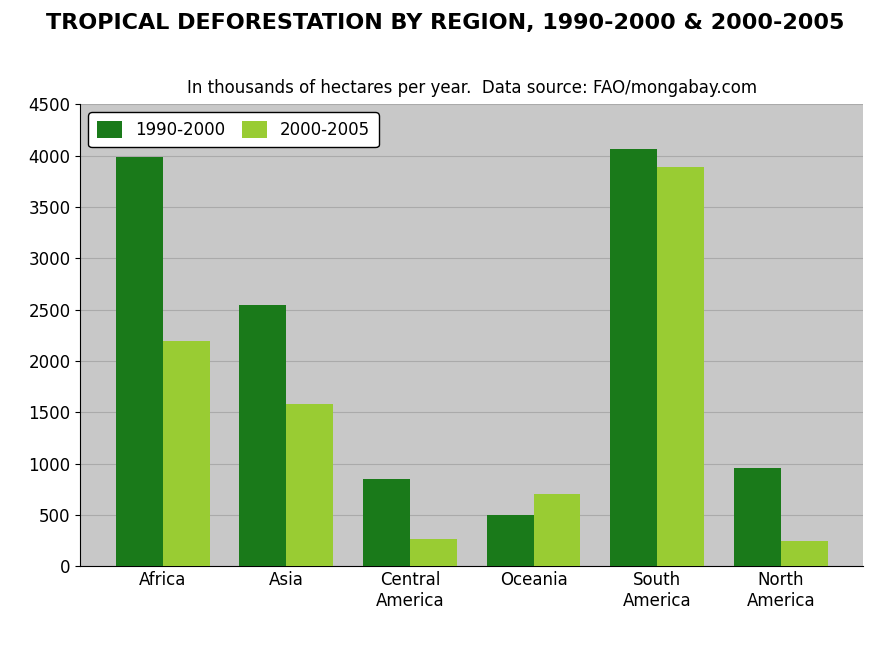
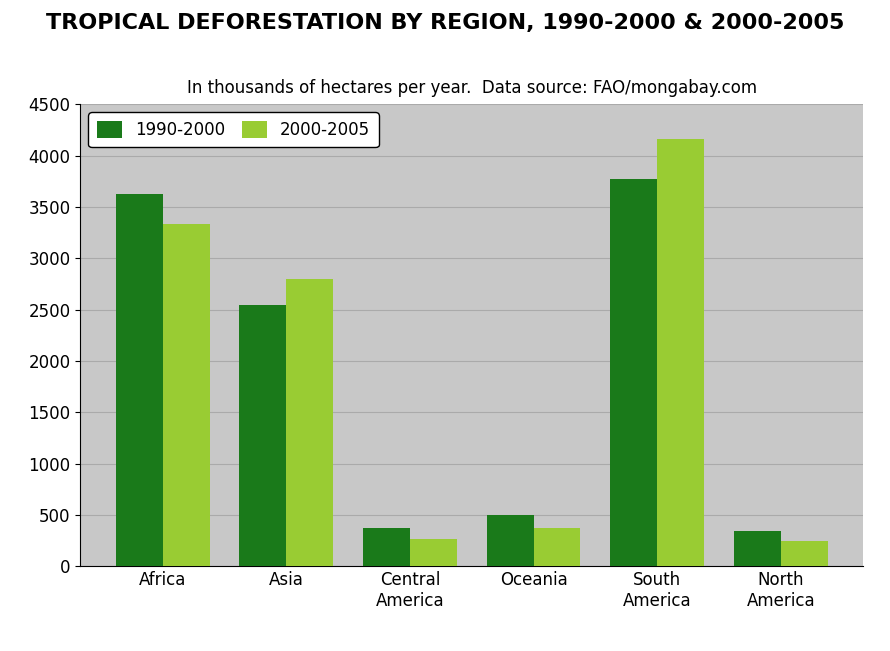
1990-2000/Africa: 3990 -> 3630
2000-2005/Africa: 2190 -> 3330
2000-2005/Asia: 1580 -> 2800
1990-2000/Central America: 850 -> 370
2000-2005/Oceania: 700 -> 370
1990-2000/South America: 4060 -> 3770
2000-2005/South America: 3890 -> 4160
1990-2000/North America: 960 -> 340
